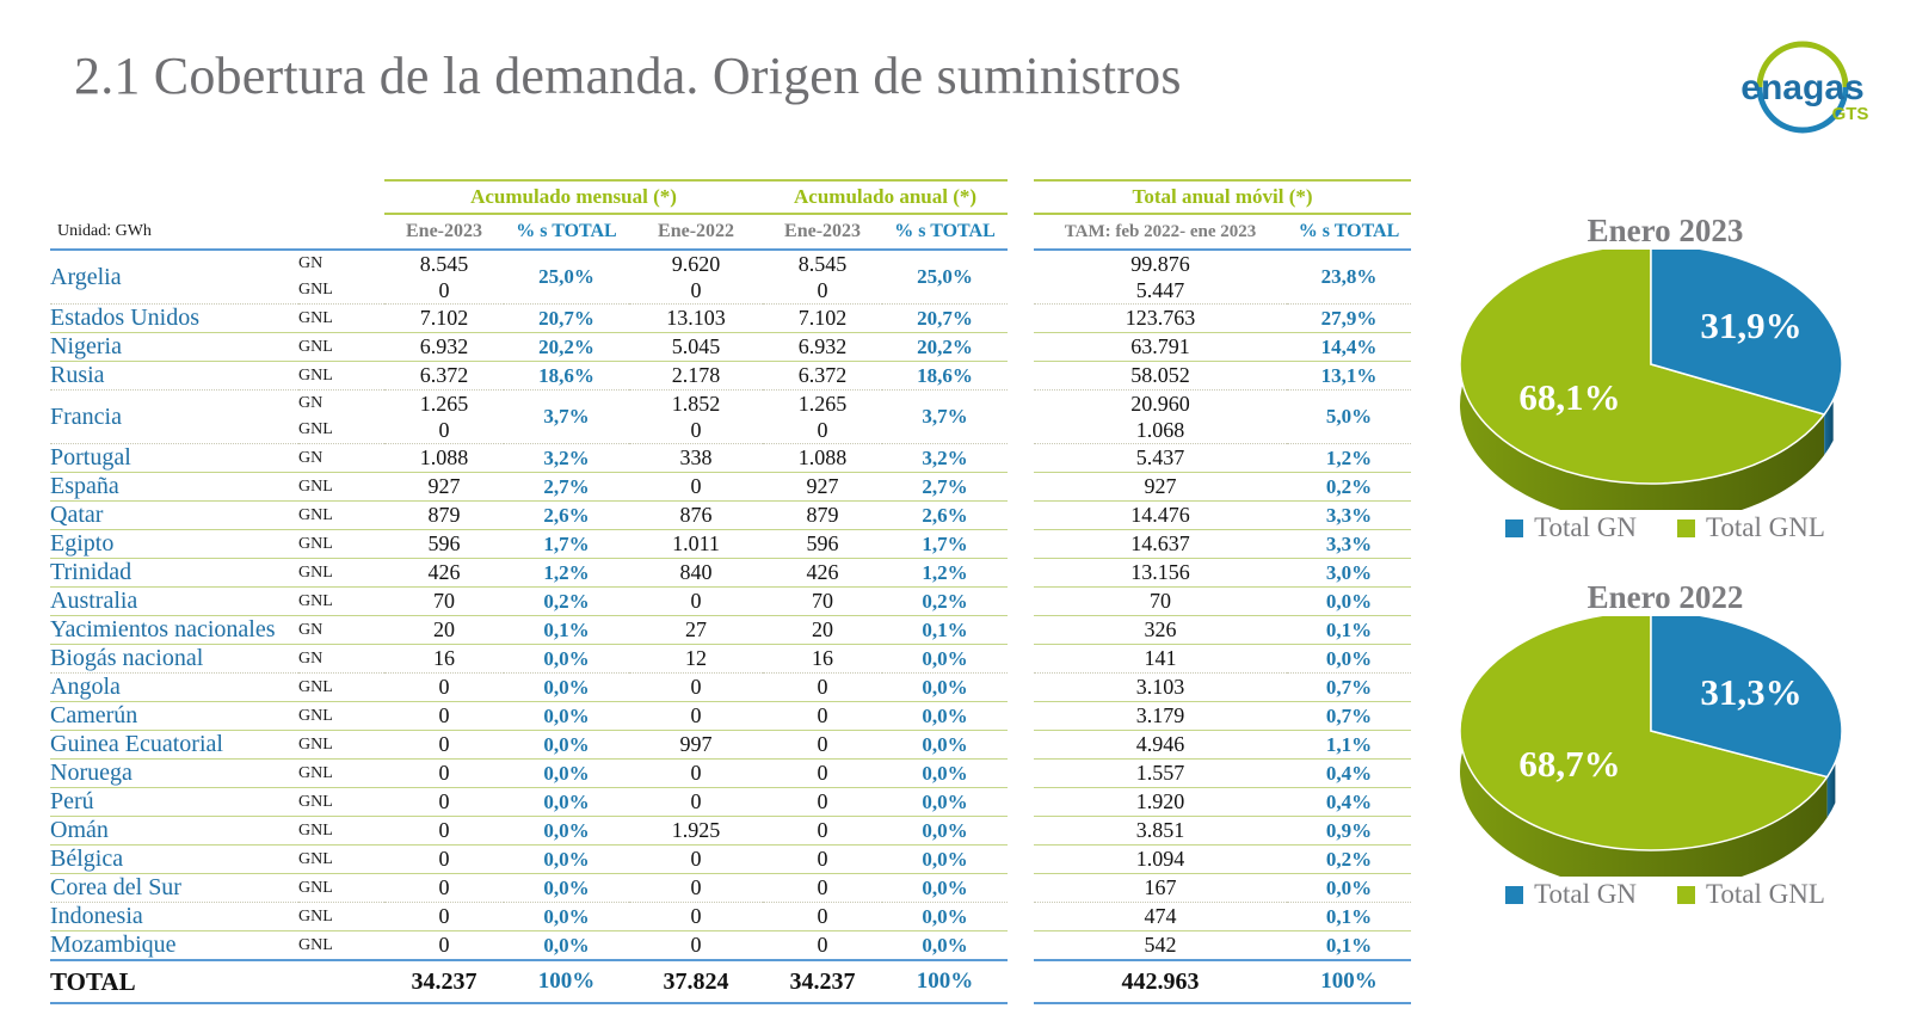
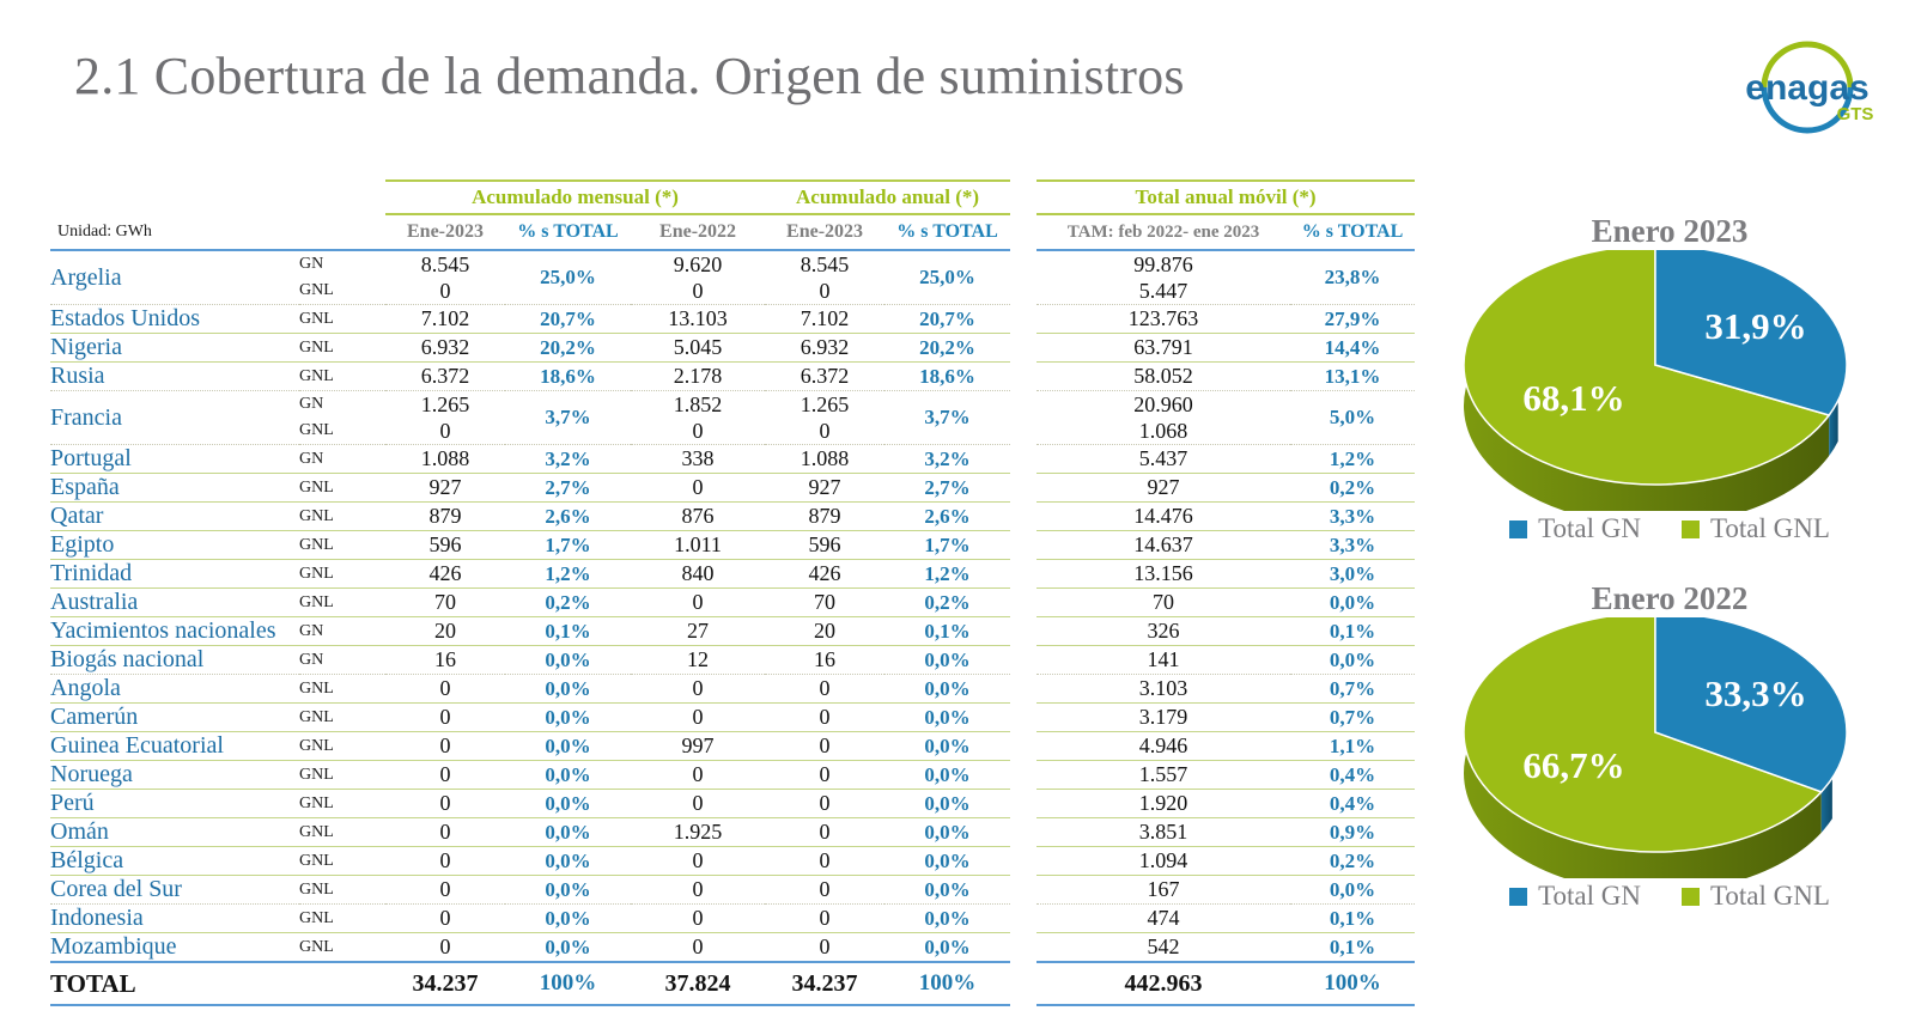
Enero 2022/Total GN: 31,3% -> 33,3%
Enero 2022/Total GNL: 68,7% -> 66,7%
